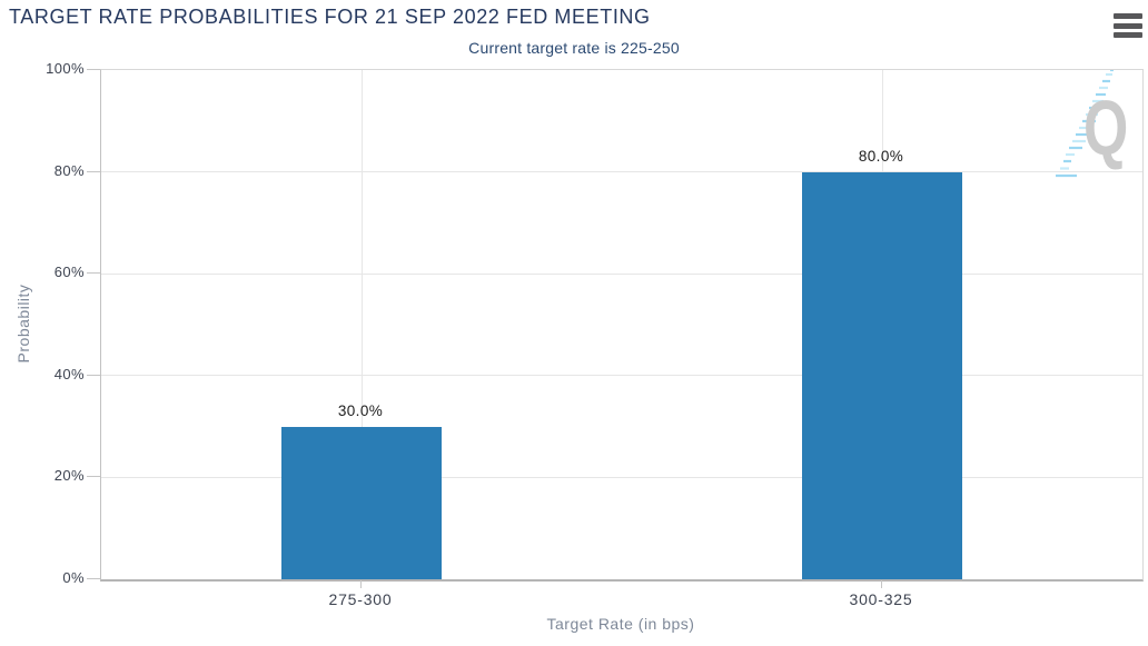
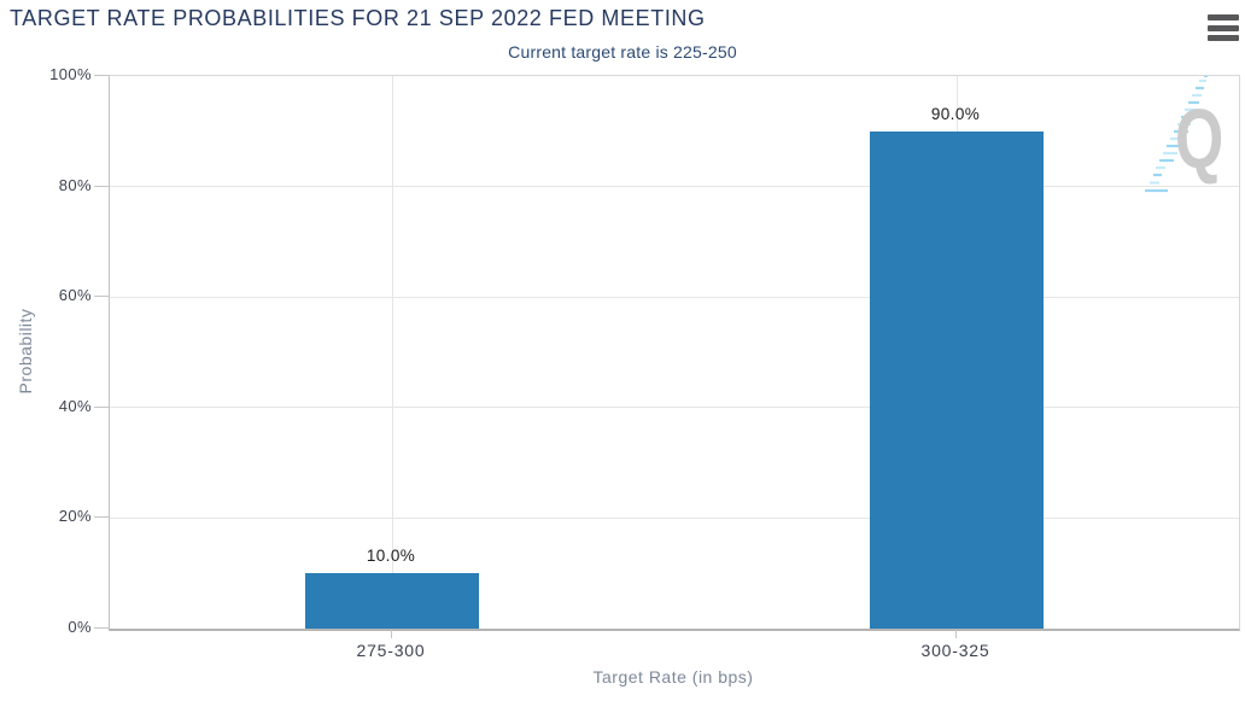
275-300: 30.0% -> 10.0%
300-325: 80.0% -> 90.0%
